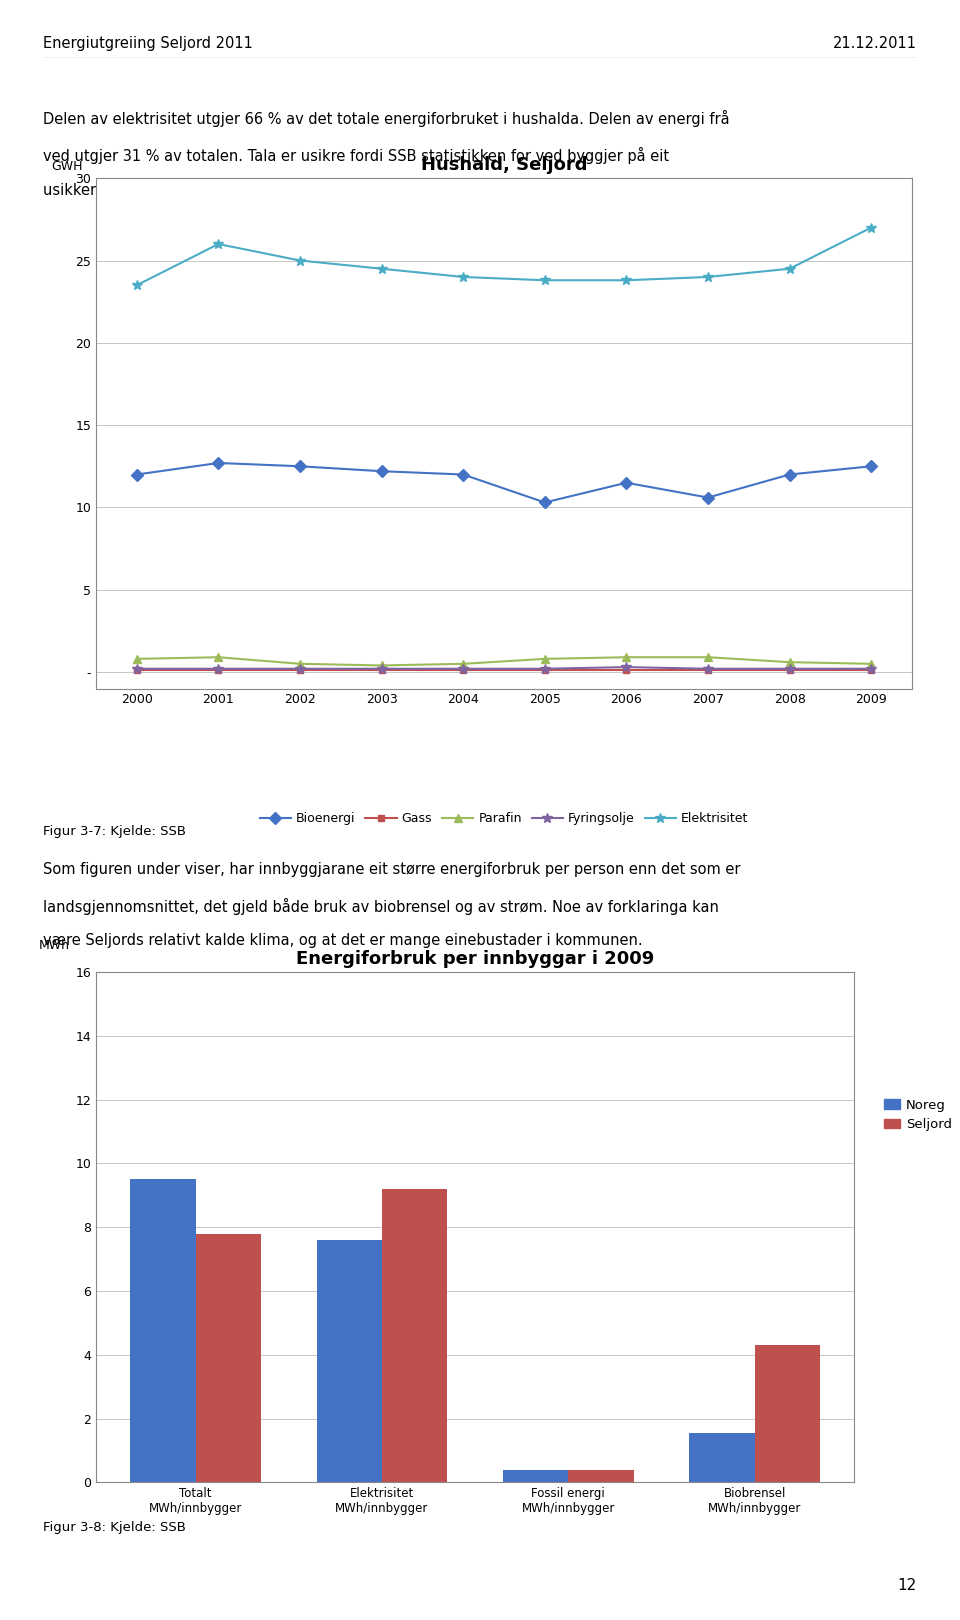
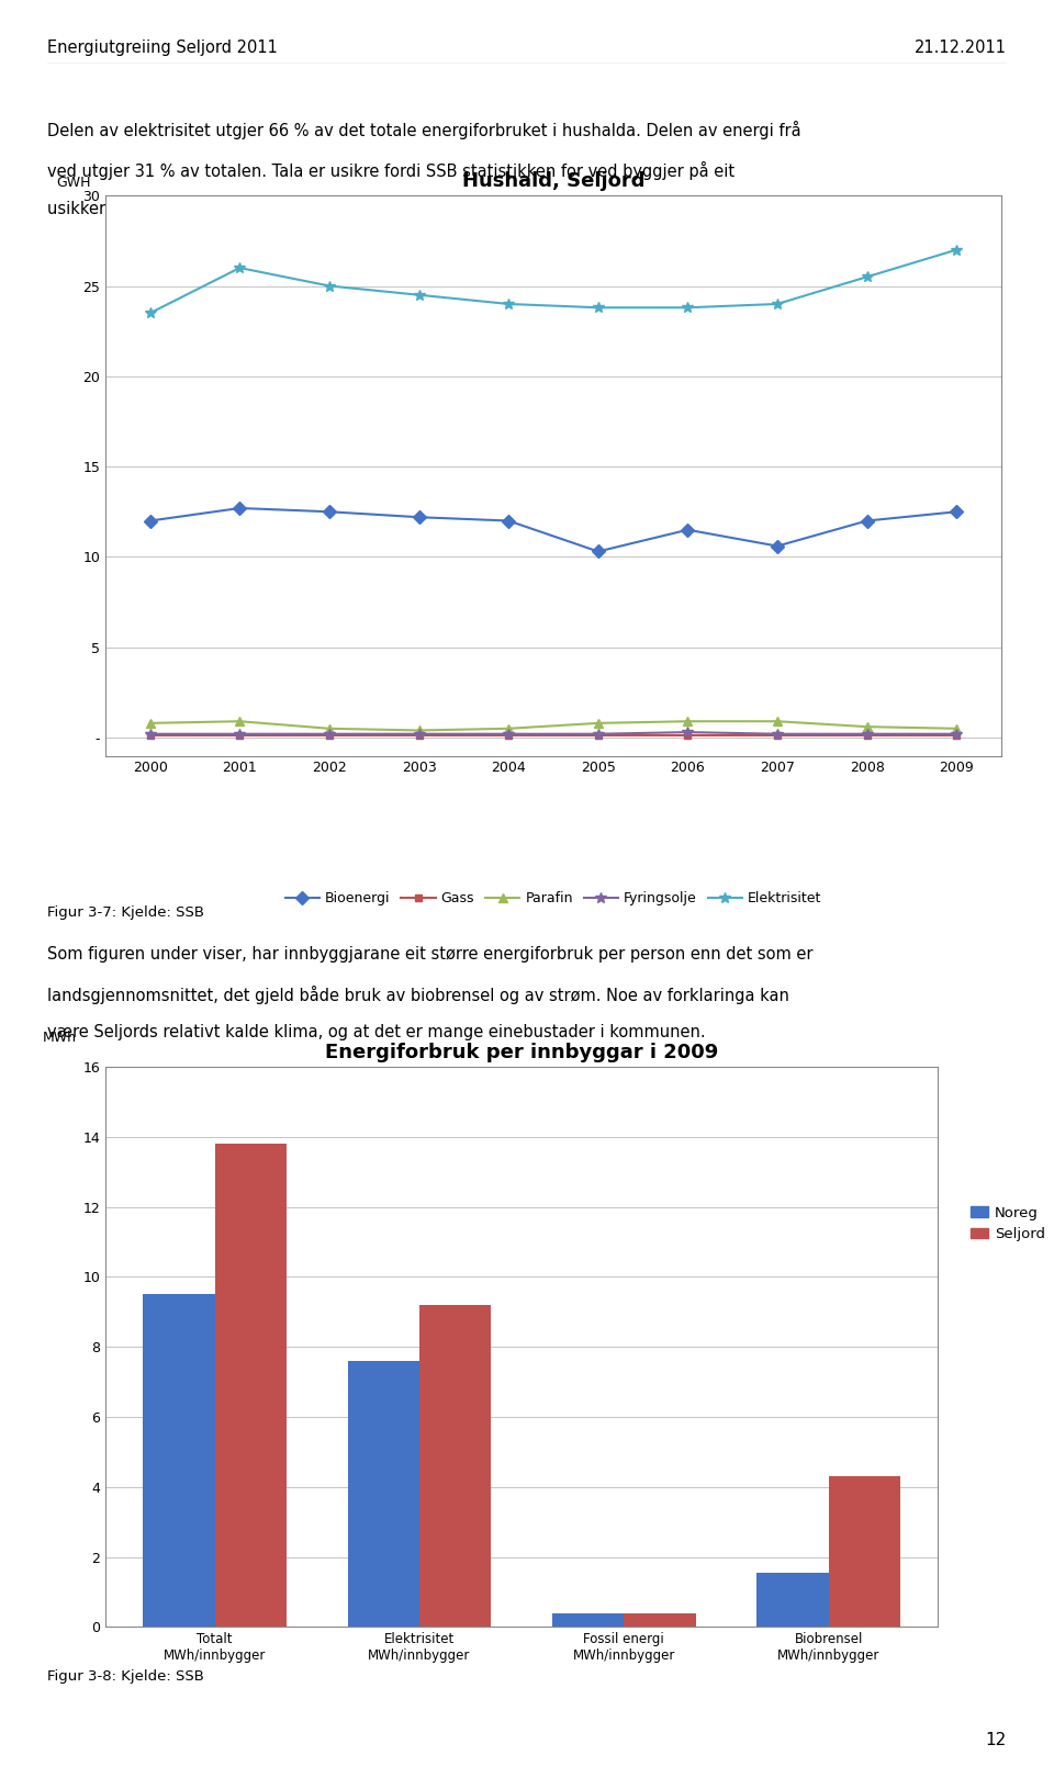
Elektrisitet/2008: 24.5 -> 25.5
Energiforbruk per innbyggar i 2009/Seljord/Totalt MWh/innbygger: 7.8 -> 13.8
